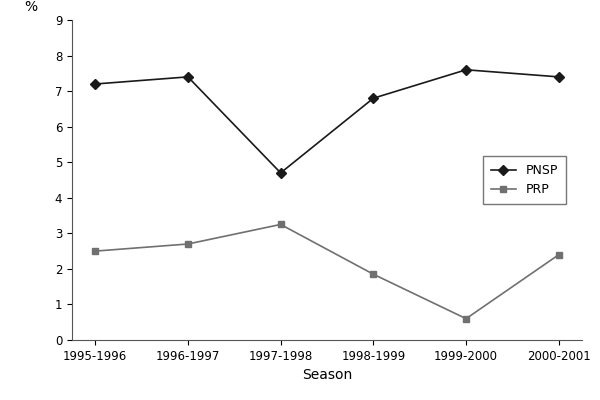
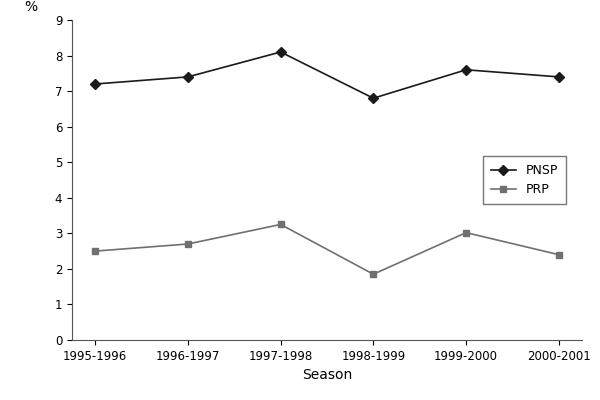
PNSP/1997-1998: 4.7 -> 8.1
PRP/1999-2000: 0.60 -> 3.02
